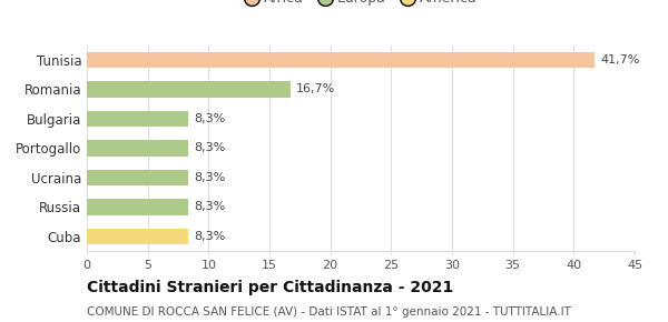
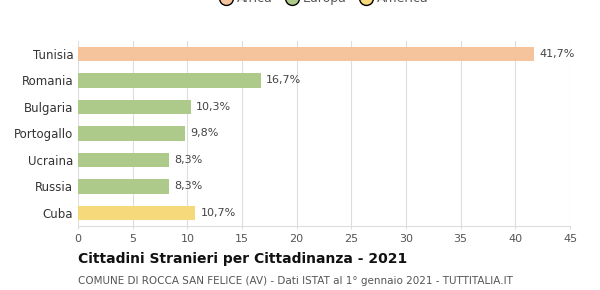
Bulgaria: 8,3% -> 10,3%
Portogallo: 8,3% -> 9,8%
Cuba: 8,3% -> 10,7%
